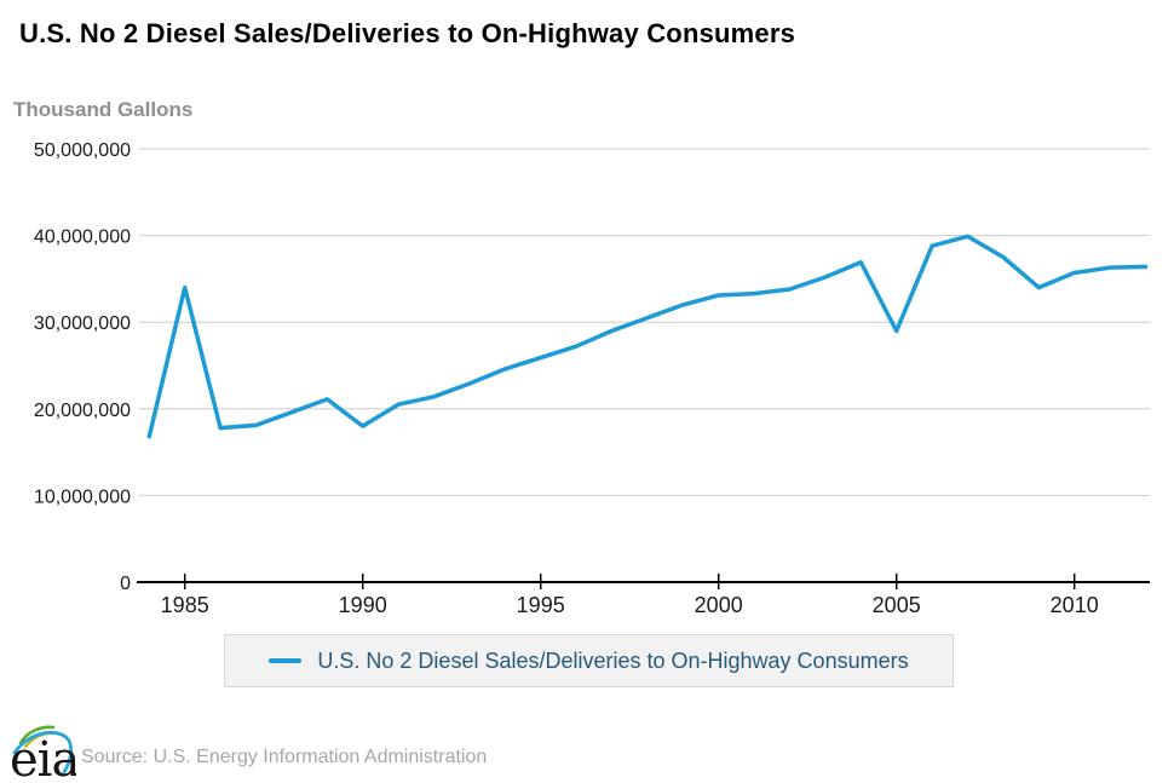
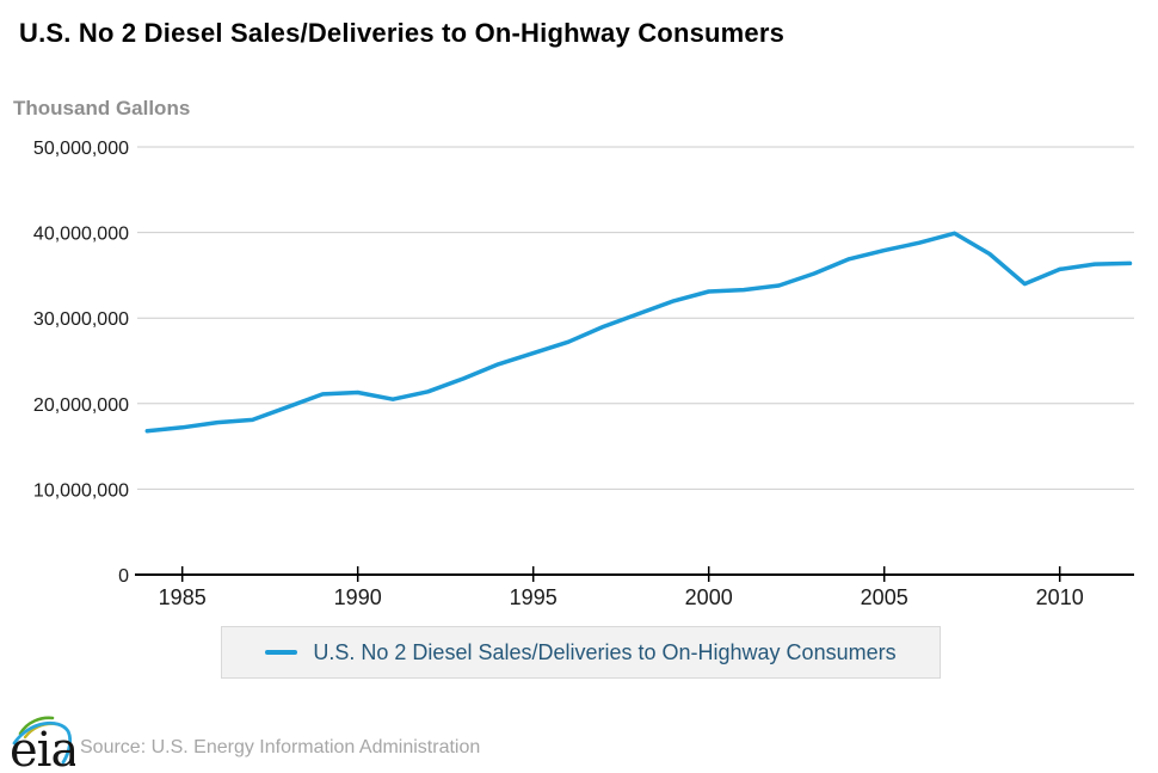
1985: 34000000 -> 17000000
1990: 18000000 -> 21000000
2005: 29000000 -> 38000000
